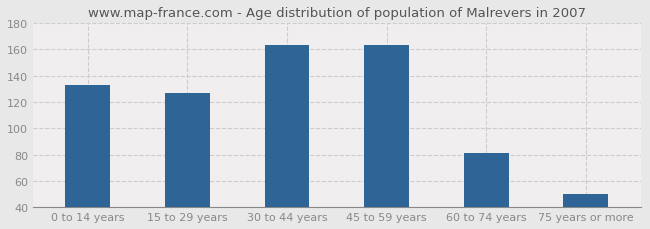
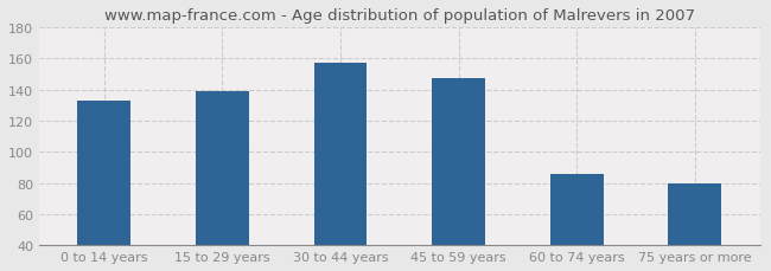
15 to 29 years: 127 -> 139
30 to 44 years: 163 -> 157
45 to 59 years: 163 -> 147
60 to 74 years: 81 -> 86
75 years or more: 50 -> 80
